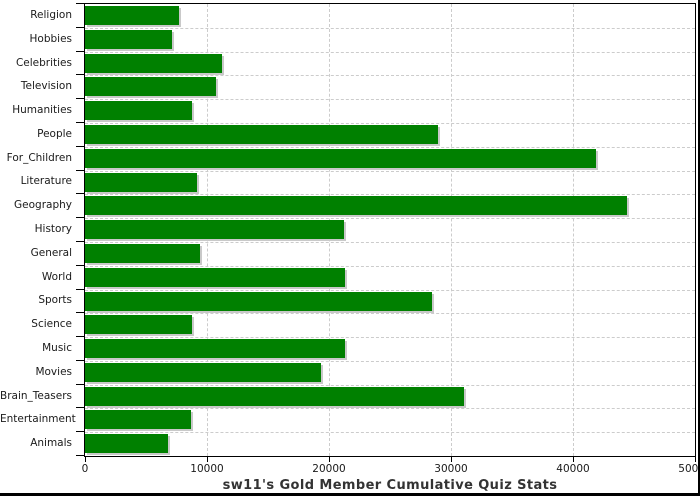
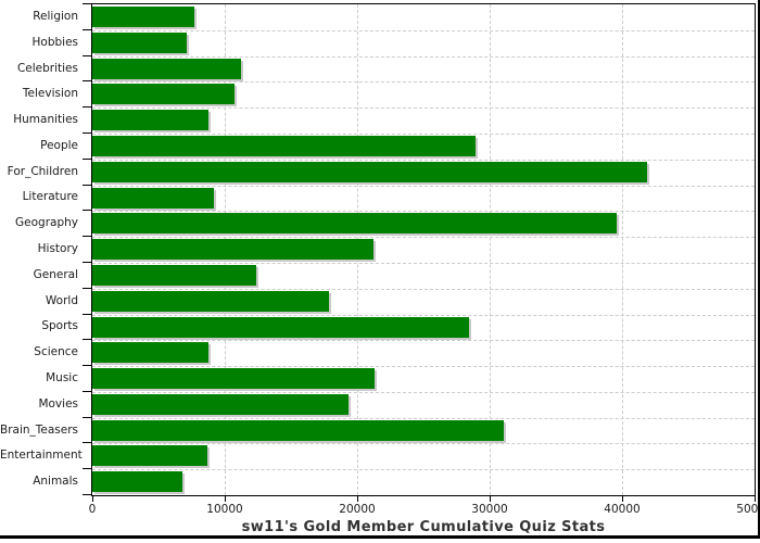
Geography: 44400 -> 39600
General: 9400 -> 12400
World: 21300 -> 17900
